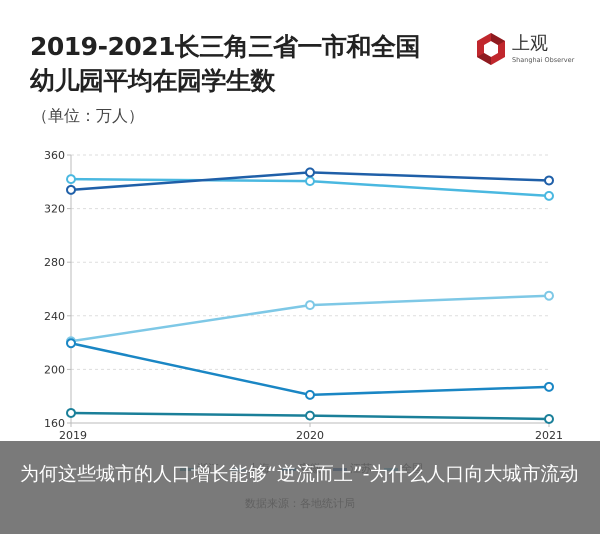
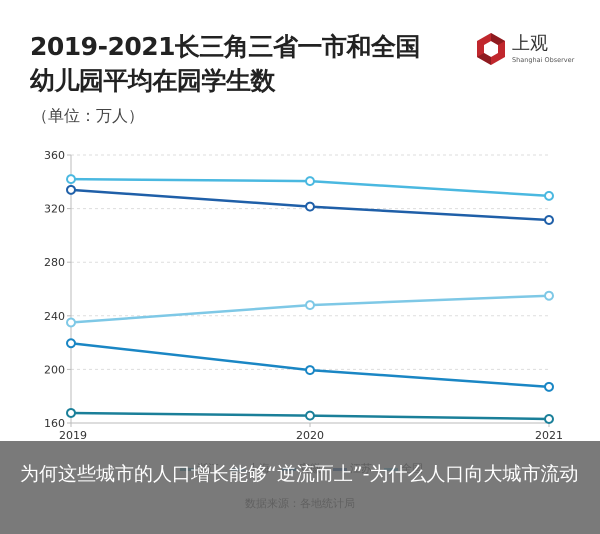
上海/2019: 221 -> 235
江苏/2020: 347 -> 322
安徽/2020: 181 -> 200
江苏/2021: 341 -> 312
